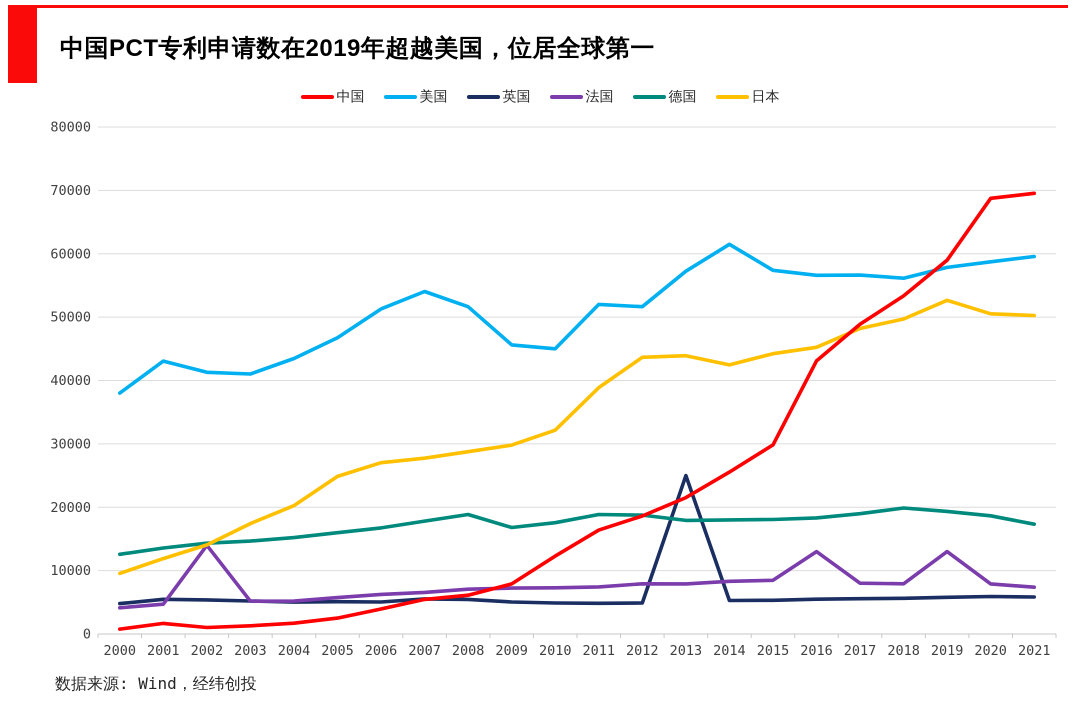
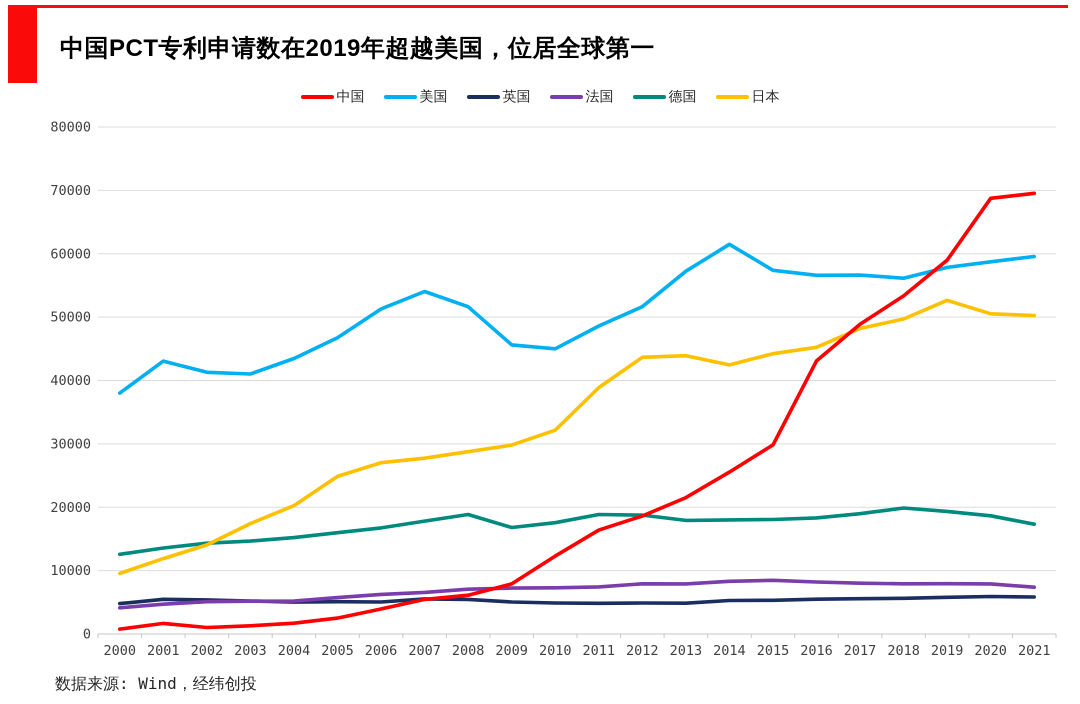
法国/2002: 14000 -> 5000
美国/2011: 52000 -> 49000
英国/2013: 25000 -> 5000
法国/2016: 13000 -> 8000
法国/2019: 13000 -> 8000
